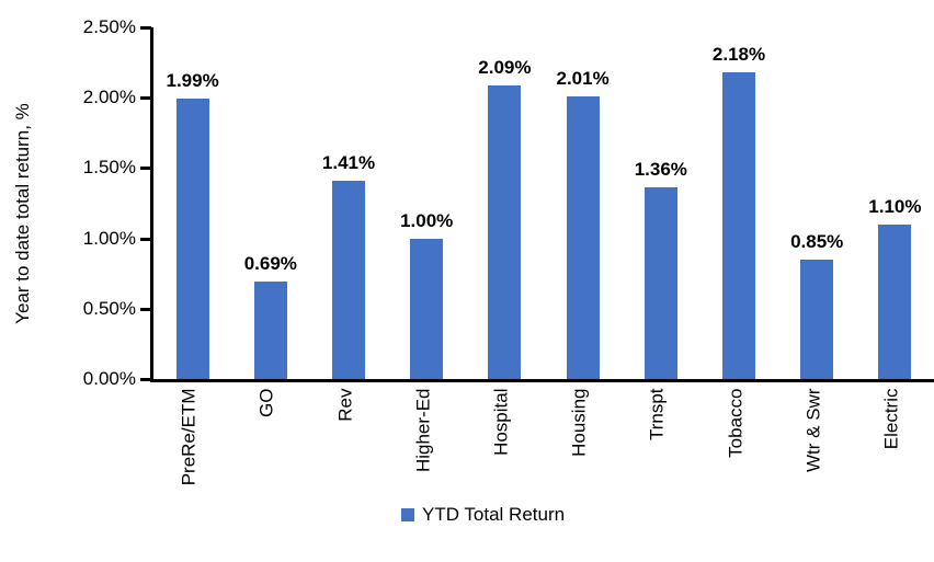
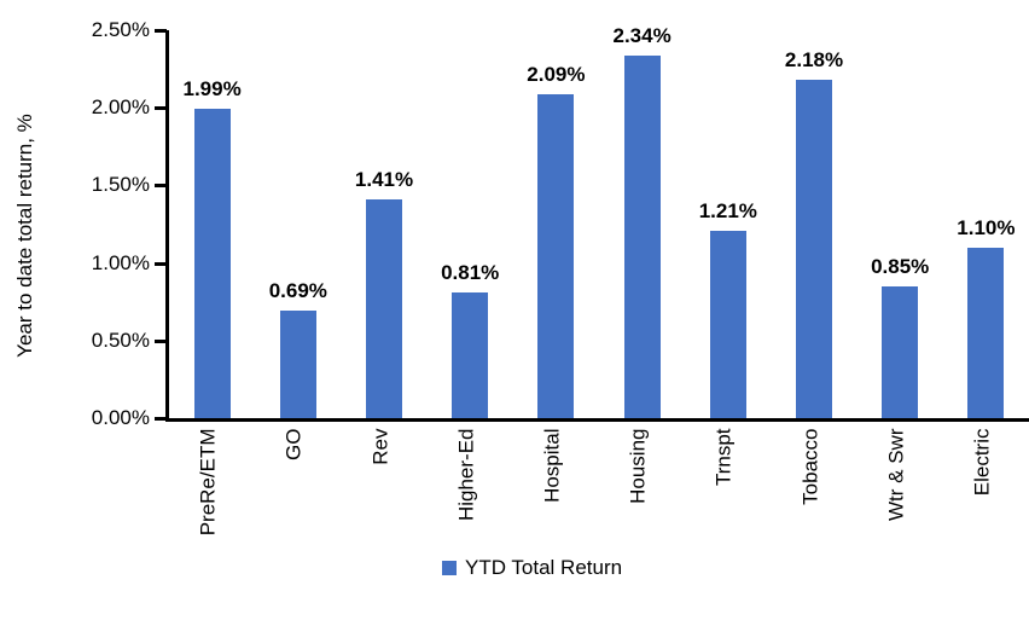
Higher-Ed: 1.00% -> 0.81%
Housing: 2.01% -> 2.34%
Trnspt: 1.36% -> 1.21%
